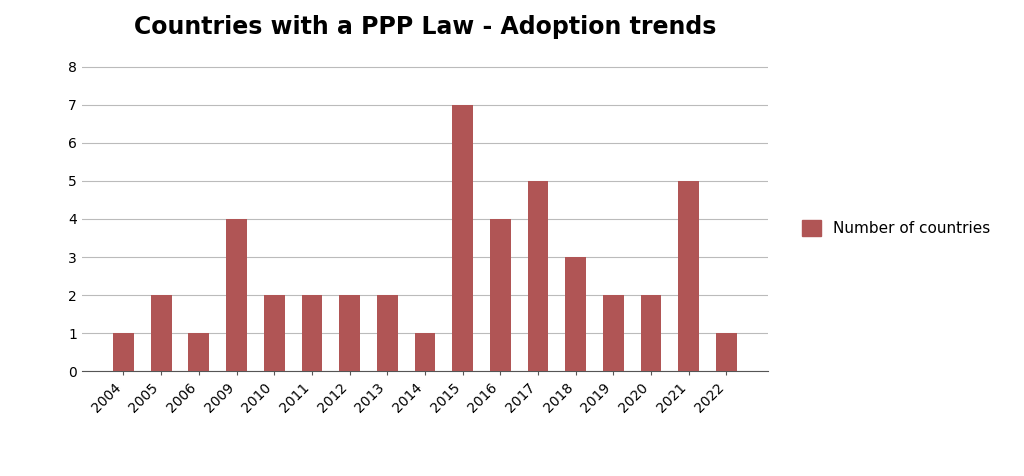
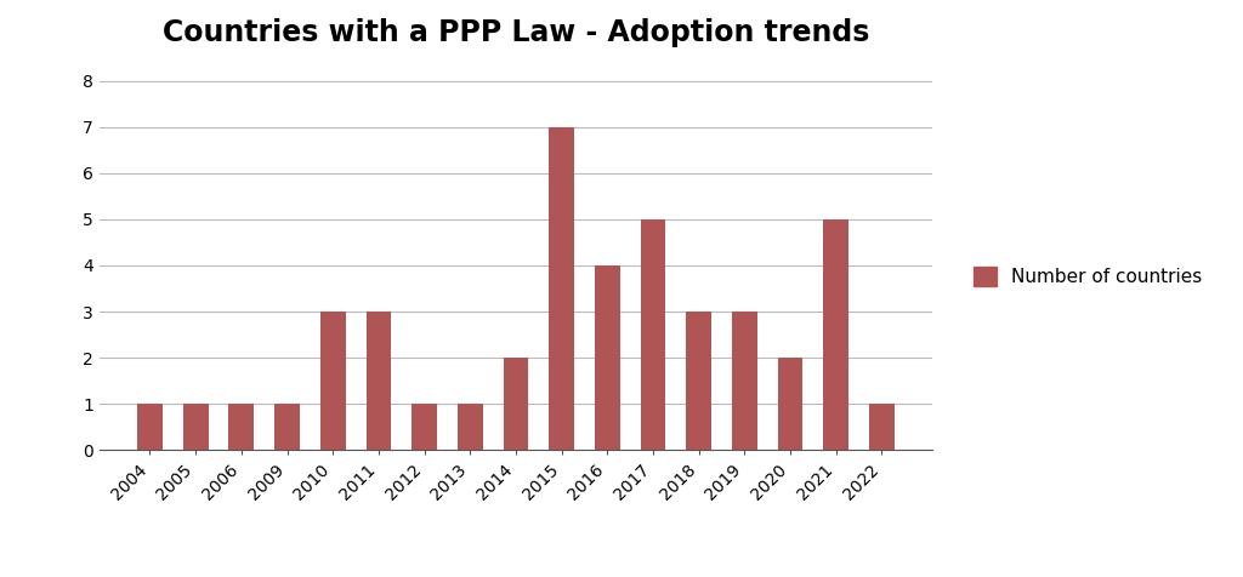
2005: 2 -> 1
2009: 4 -> 1
2010: 2 -> 3
2011: 2 -> 3
2012: 2 -> 1
2013: 2 -> 1
2014: 1 -> 2
2019: 2 -> 3
